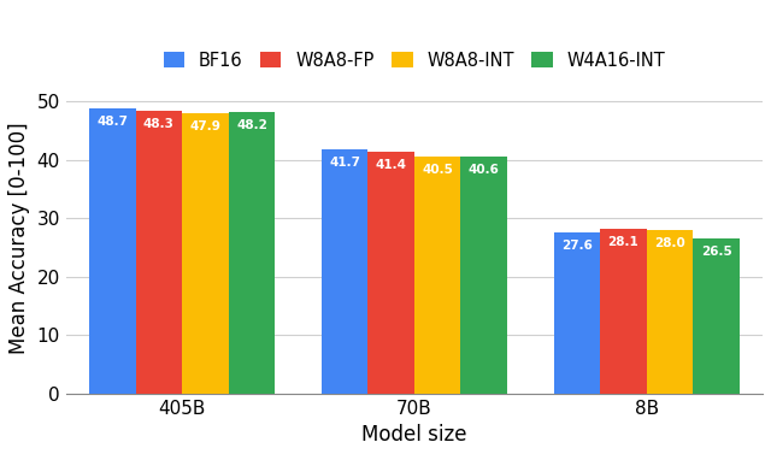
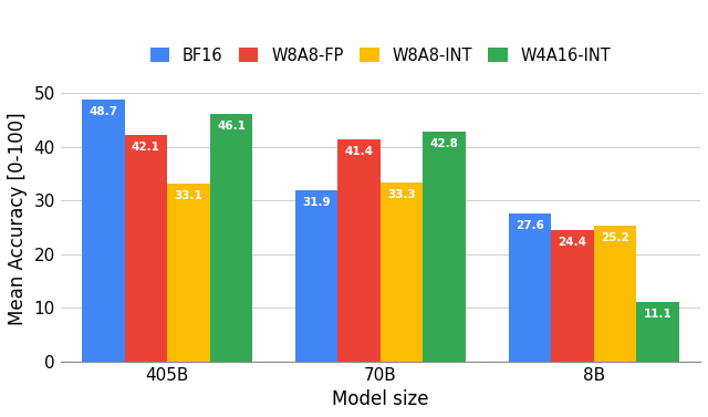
W8A8-FP/405B: 48.3 -> 42.1
W8A8-INT/405B: 47.9 -> 33.1
W4A16-INT/405B: 48.2 -> 46.1
BF16/70B: 41.7 -> 31.9
W8A8-INT/70B: 40.5 -> 33.3
W4A16-INT/70B: 40.6 -> 42.8
W8A8-FP/8B: 28.1 -> 24.4
W8A8-INT/8B: 28.0 -> 25.2
W4A16-INT/8B: 26.5 -> 11.1
